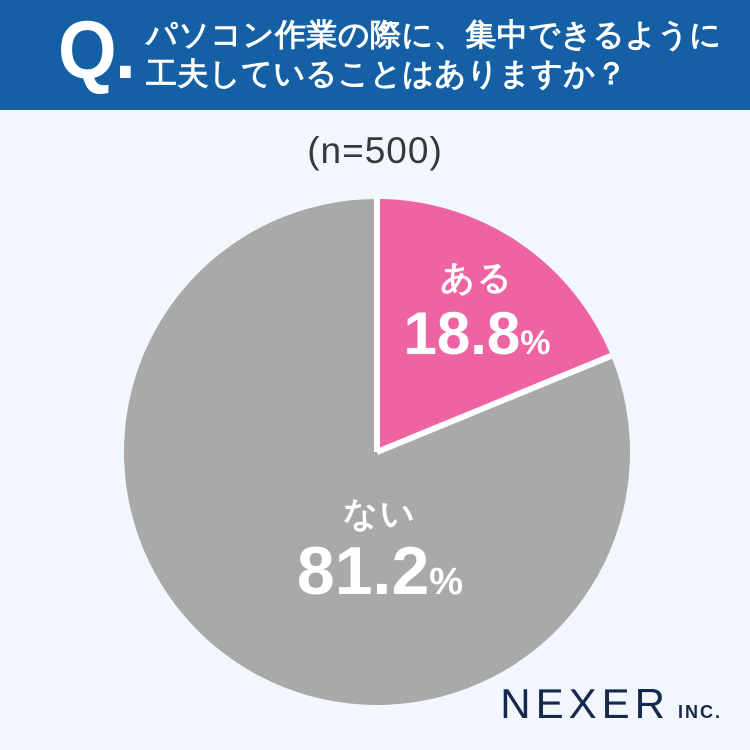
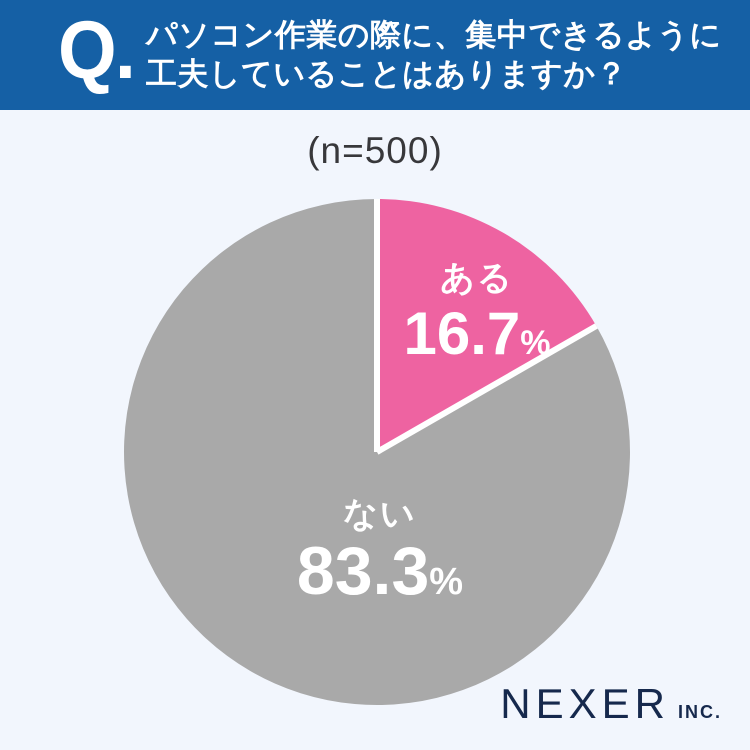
ある: 18.8 -> 16.7
ない: 81.2 -> 83.3
